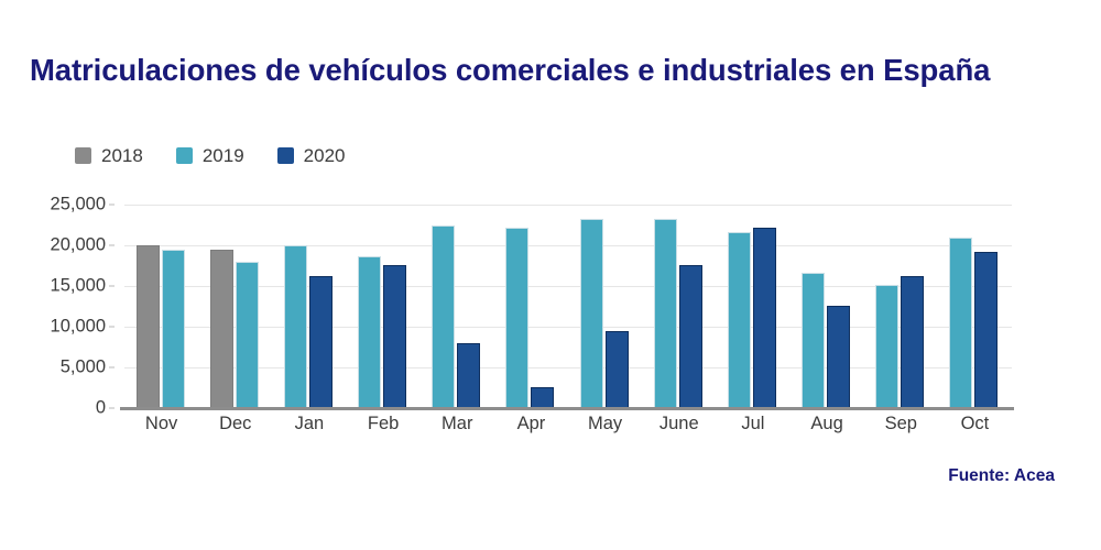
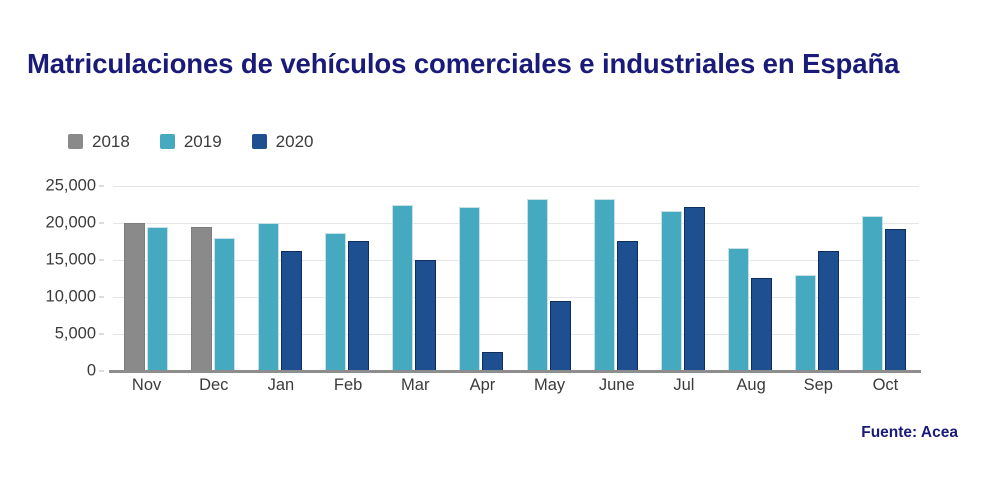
2020/Mar: 8000 -> 15000
2019/Sep: 15000 -> 13000
